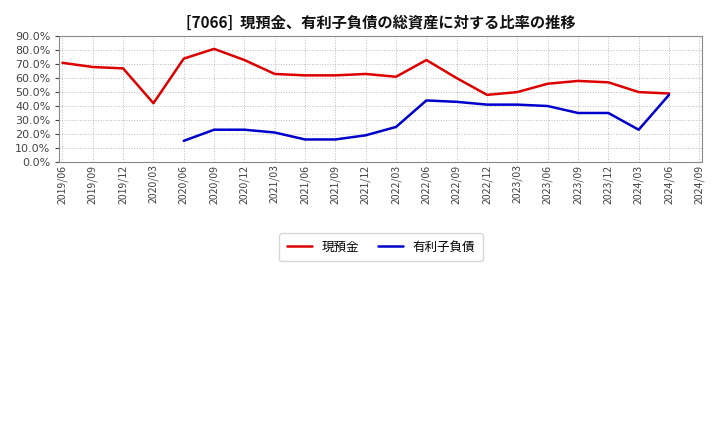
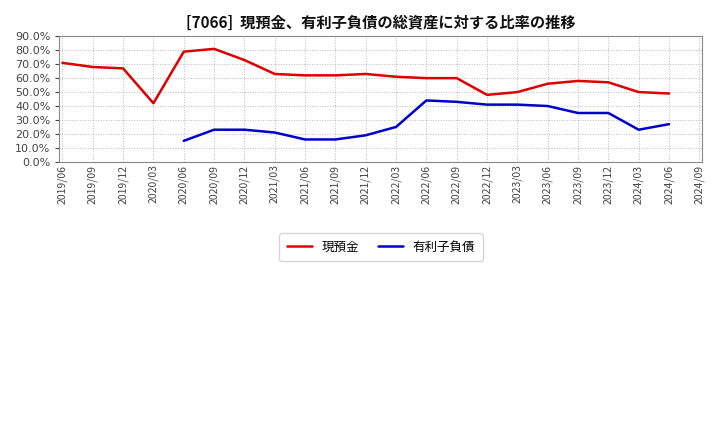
現預金/2020/06: 74% -> 79%
現預金/2022/06: 73% -> 60%
有利子負債/2024/06: 48% -> 27%
